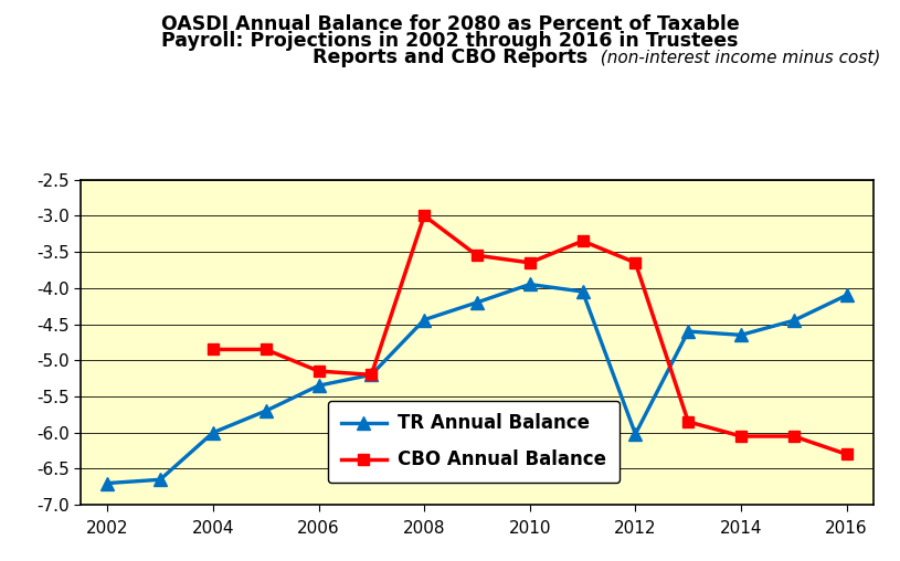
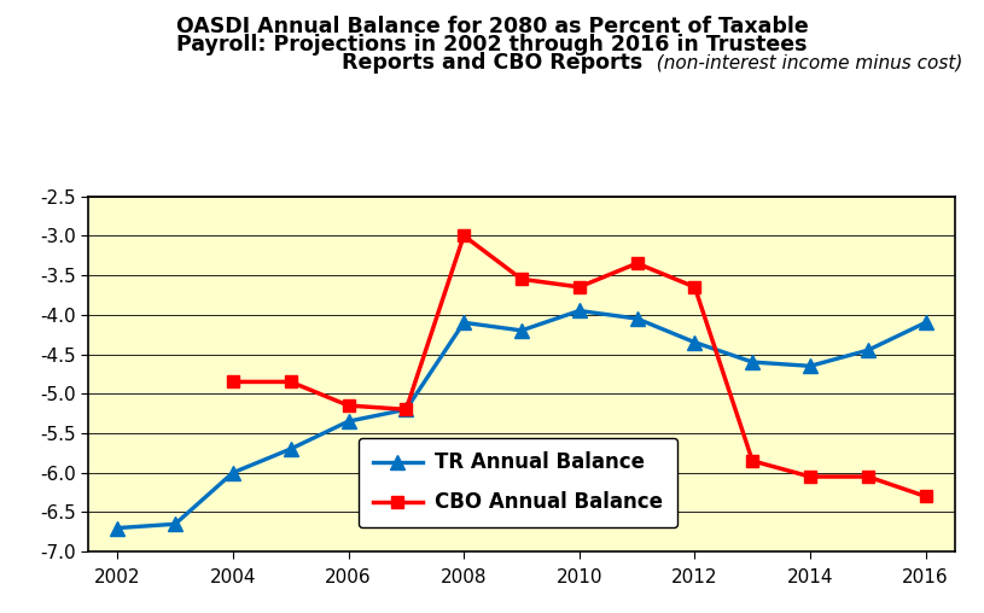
TR Annual Balance/2008: -4.44 -> -4.10
TR Annual Balance/2012: -6.02 -> -4.35
